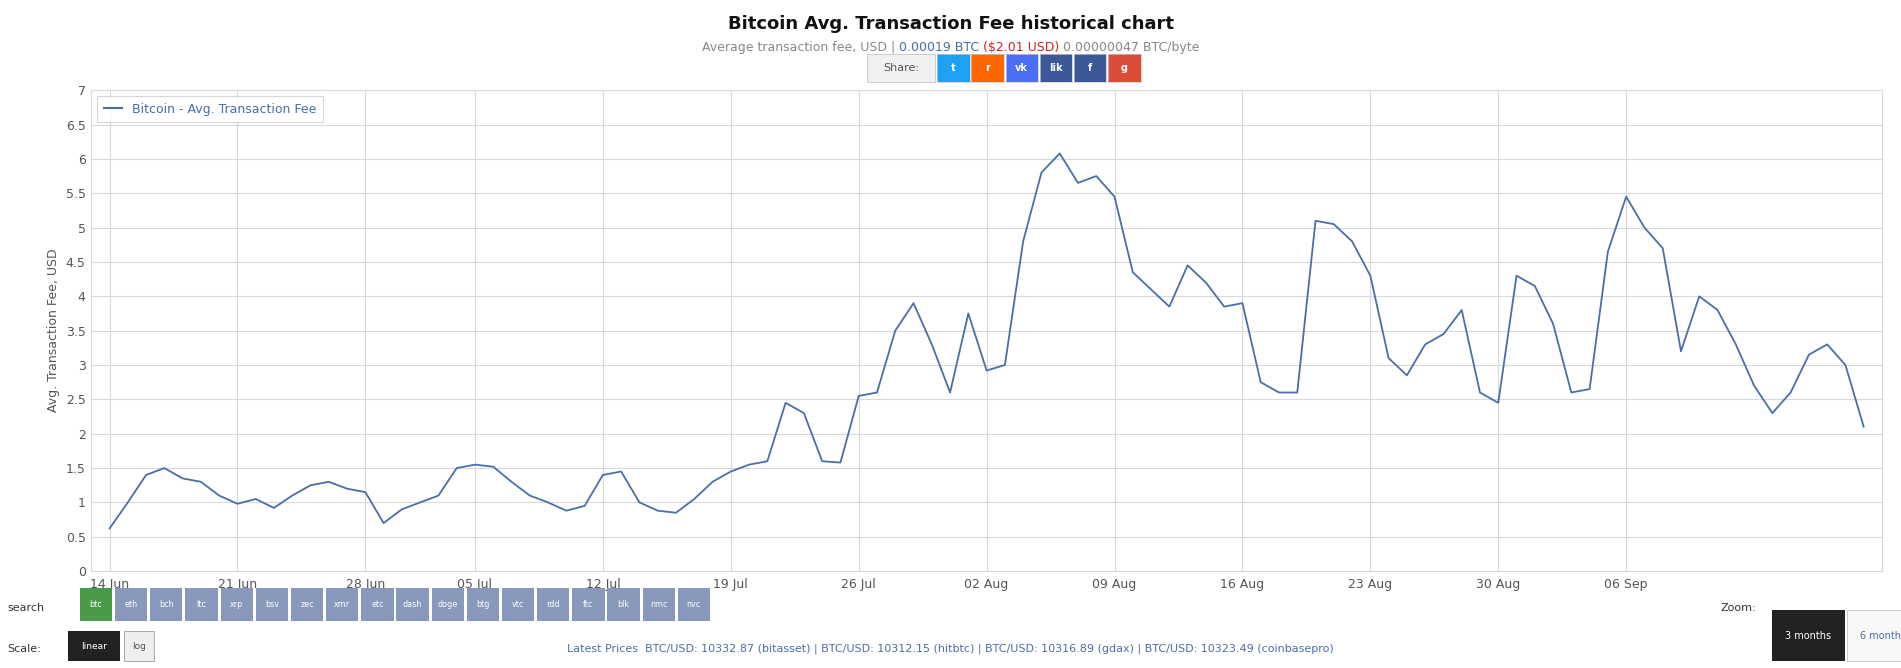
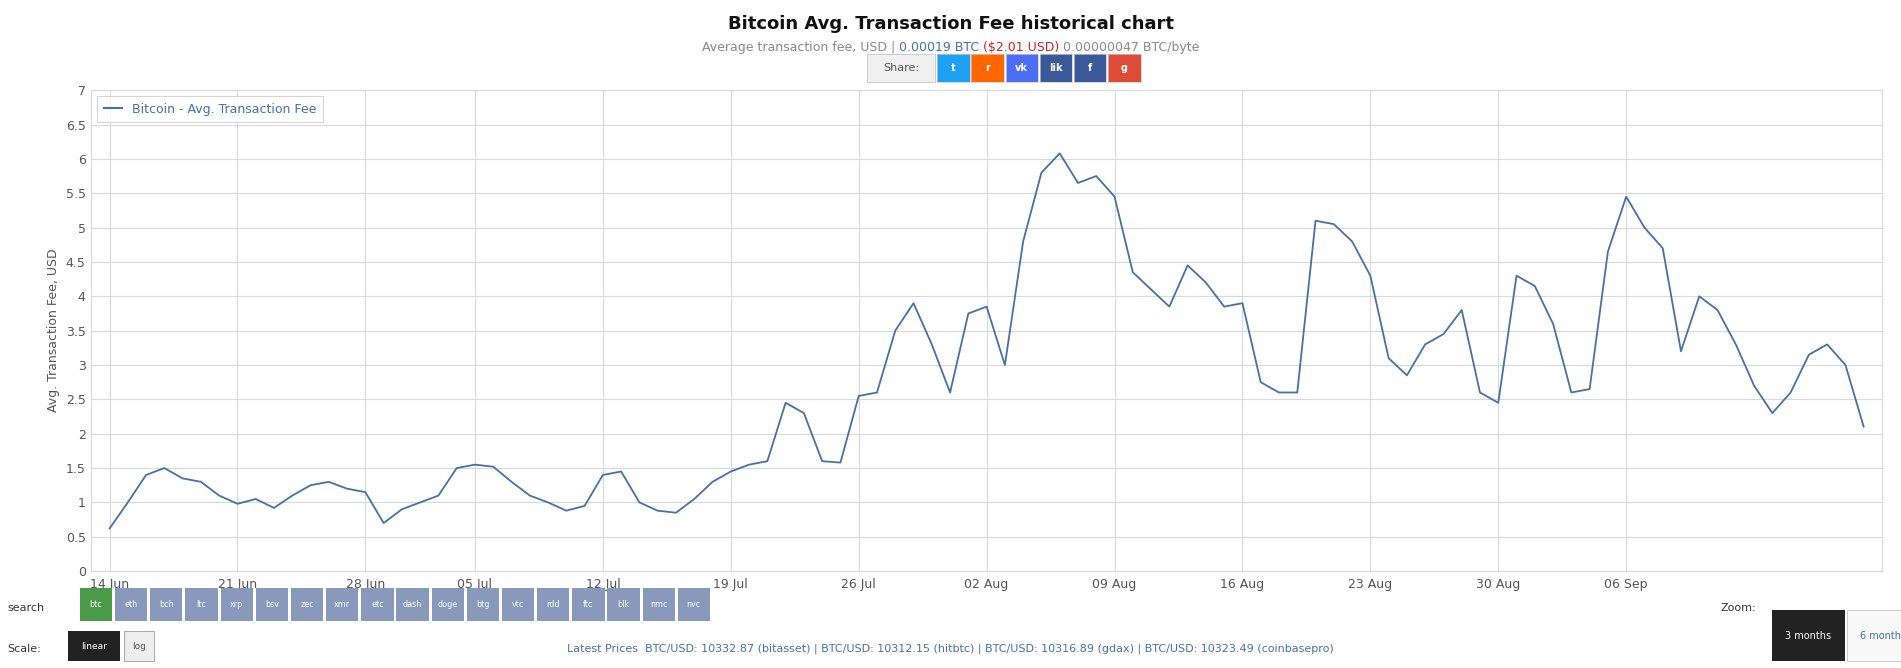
02 Aug: 2.92 -> 3.85
